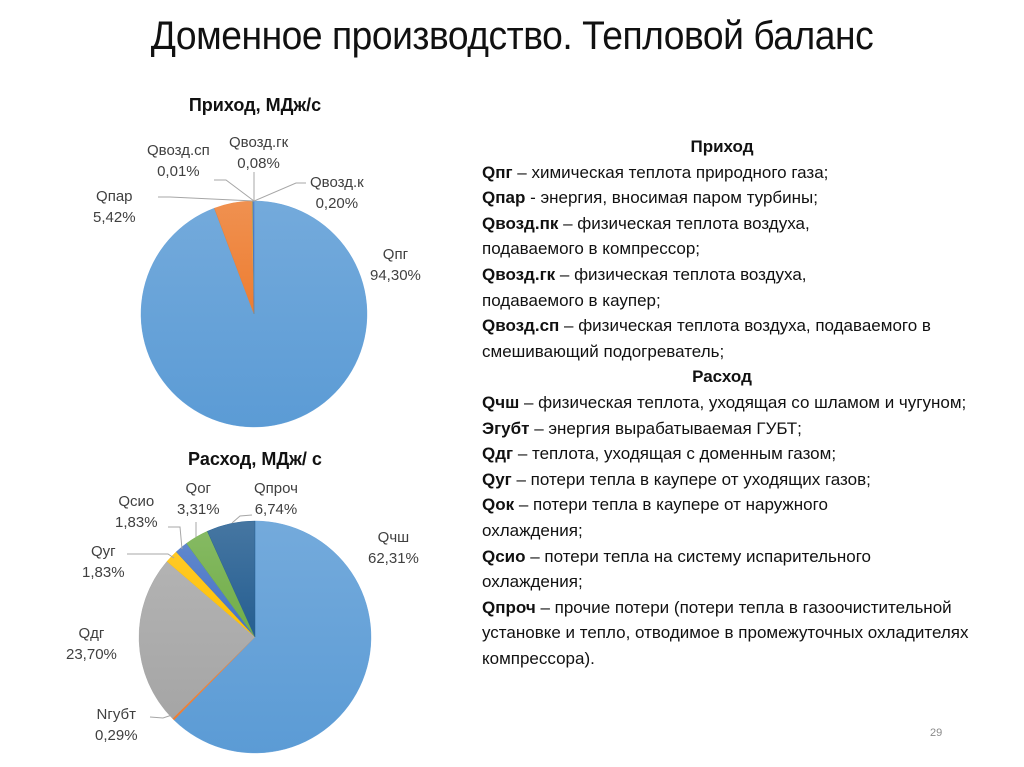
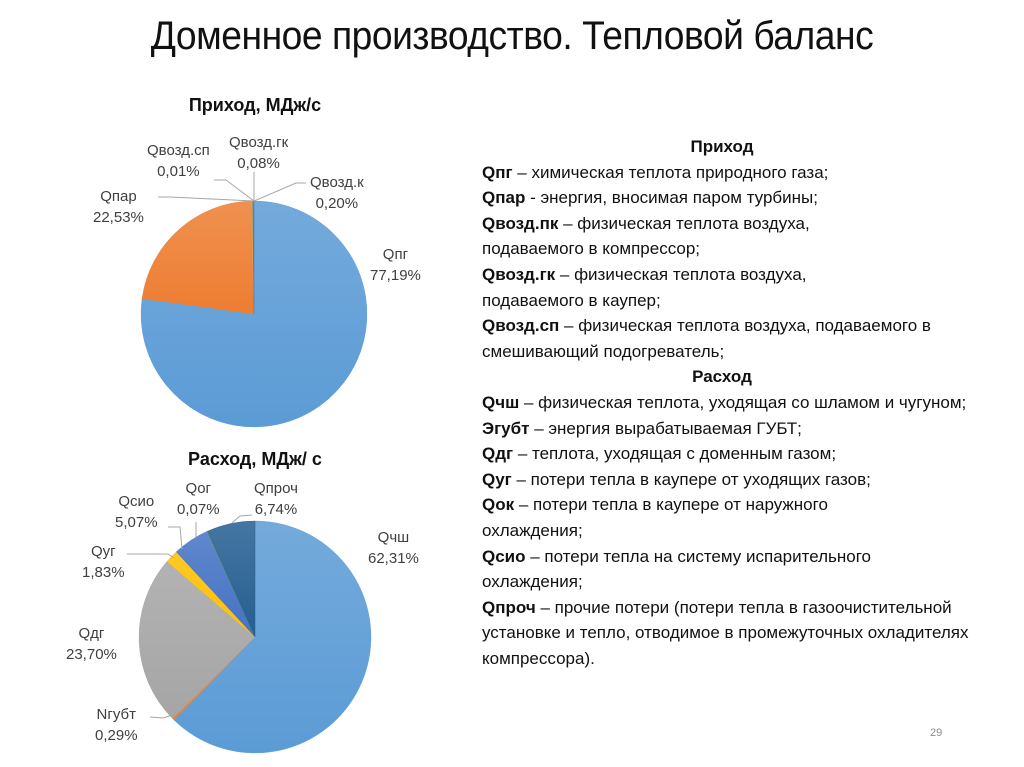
Приход, МДж/с/Qпг: 94,30% -> 77,19%
Приход, МДж/с/Qпар: 5,42% -> 22,53%
Расход, МДж/ с/Qсио: 1,83% -> 5,07%
Расход, МДж/ с/Qог: 3,31% -> 0,07%
